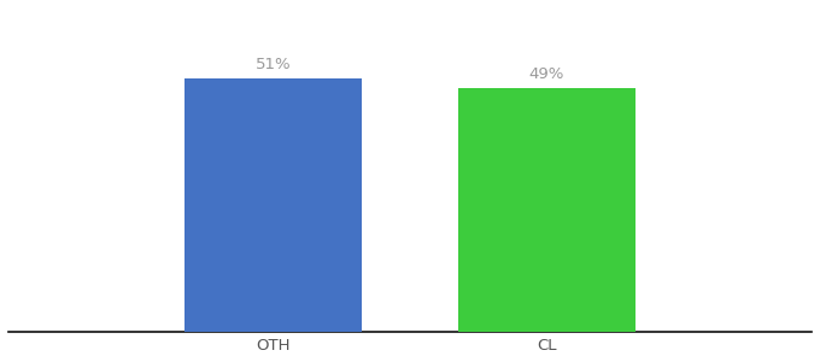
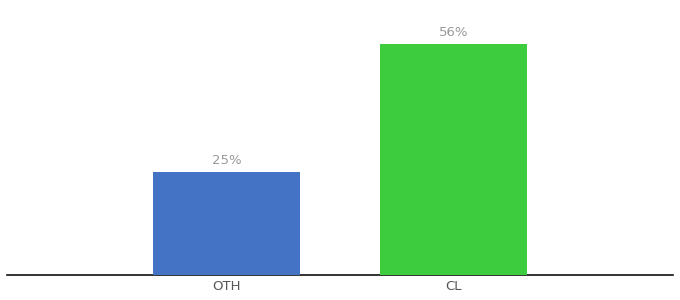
OTH: 51% -> 25%
CL: 49% -> 56%
